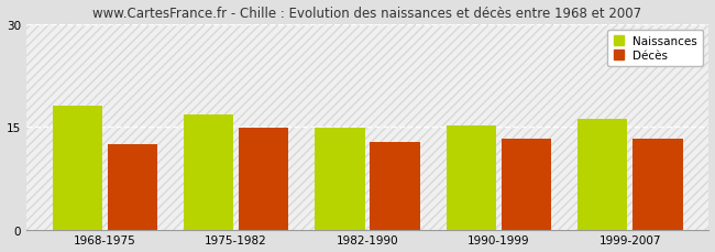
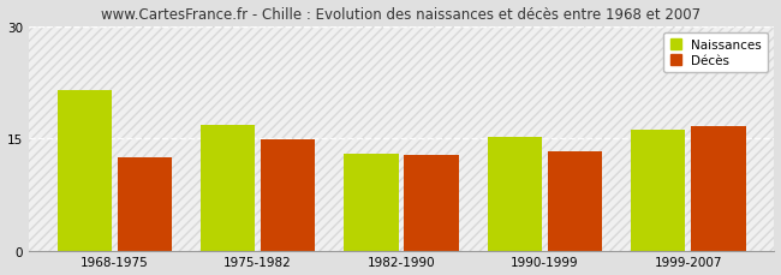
Naissances/1968-1975: 18.0 -> 21.4
Naissances/1982-1990: 14.8 -> 13.0
Décès/1999-2007: 13.2 -> 16.6
